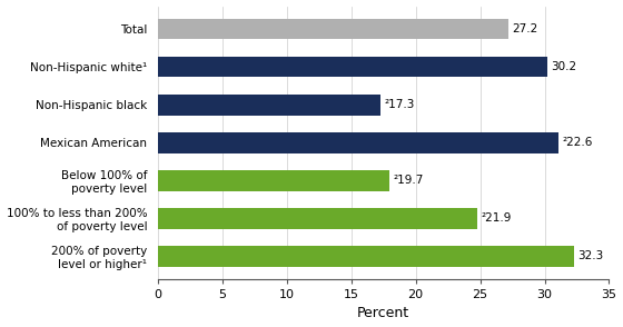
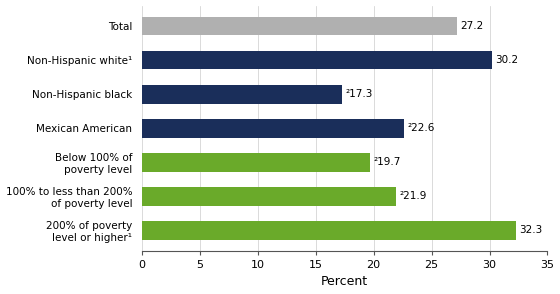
Mexican American: 31.1 -> 22.6
Below 100% of poverty level: 18.0 -> 19.7
100% to less than 200% of poverty level: 24.8 -> 21.9
